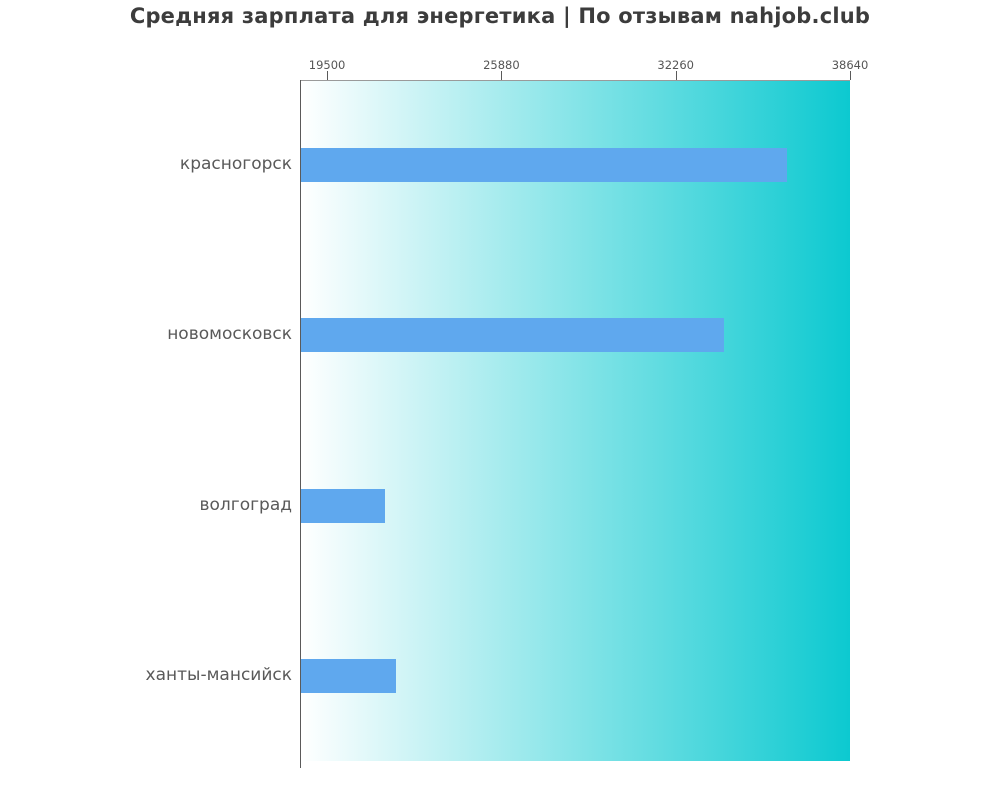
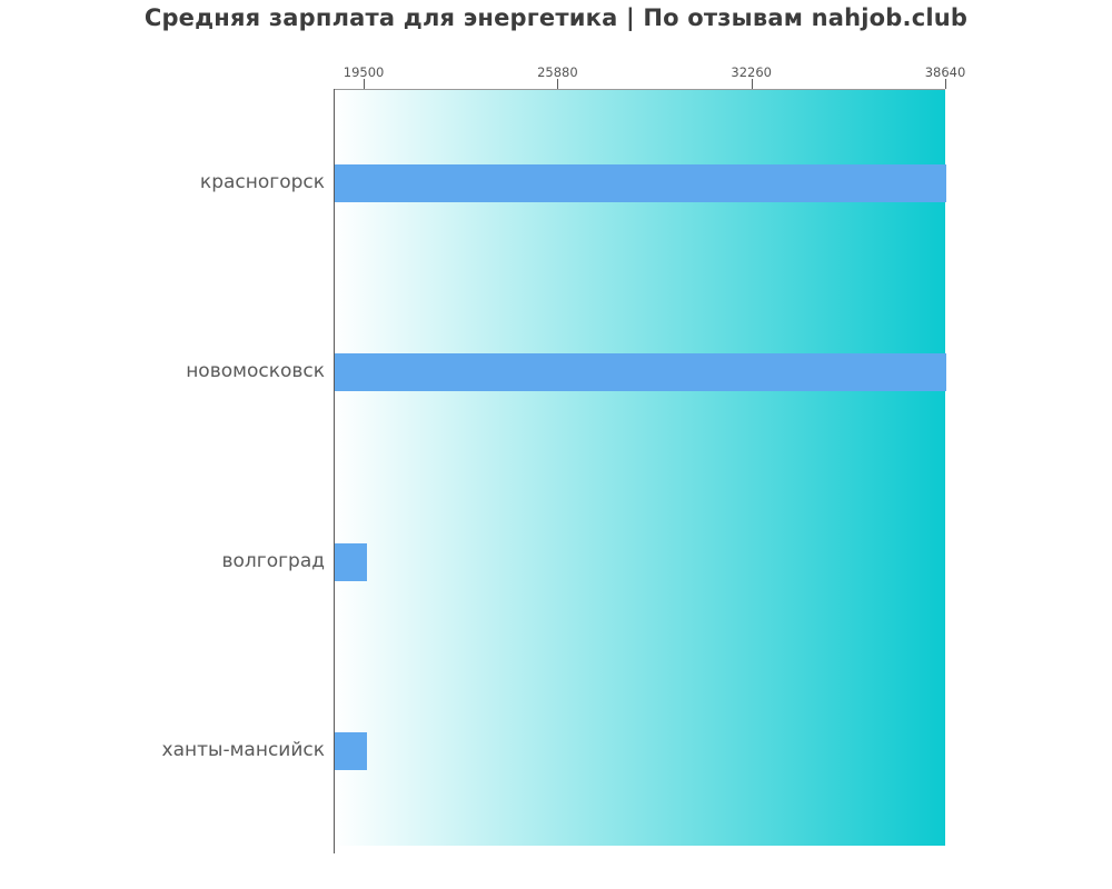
красногорск: 36300 -> 38600
новомосковск: 34000 -> 38600
волгоград: 21600 -> 19600
ханты-мансийск: 22000 -> 19600
